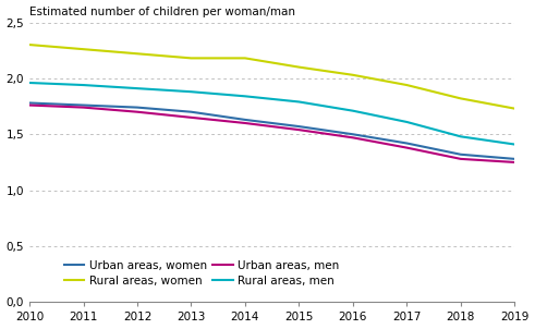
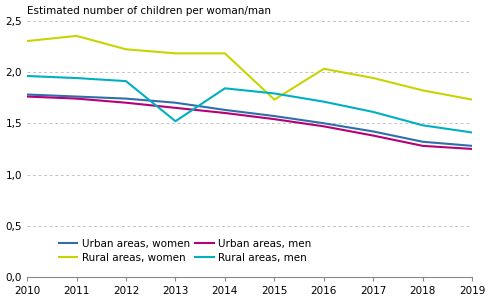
Rural areas, women/2011: 2,26 -> 2,35
Rural areas, men/2013: 1,88 -> 1,52
Rural areas, women/2015: 2,10 -> 1,73
